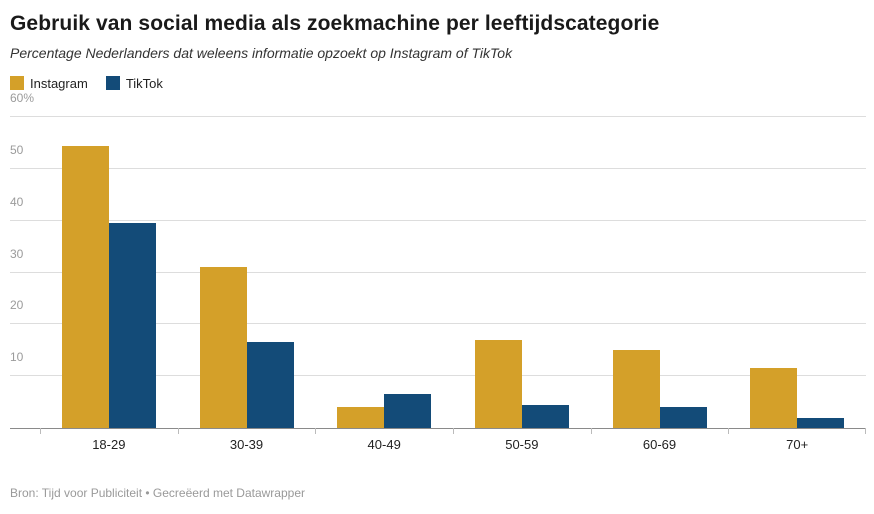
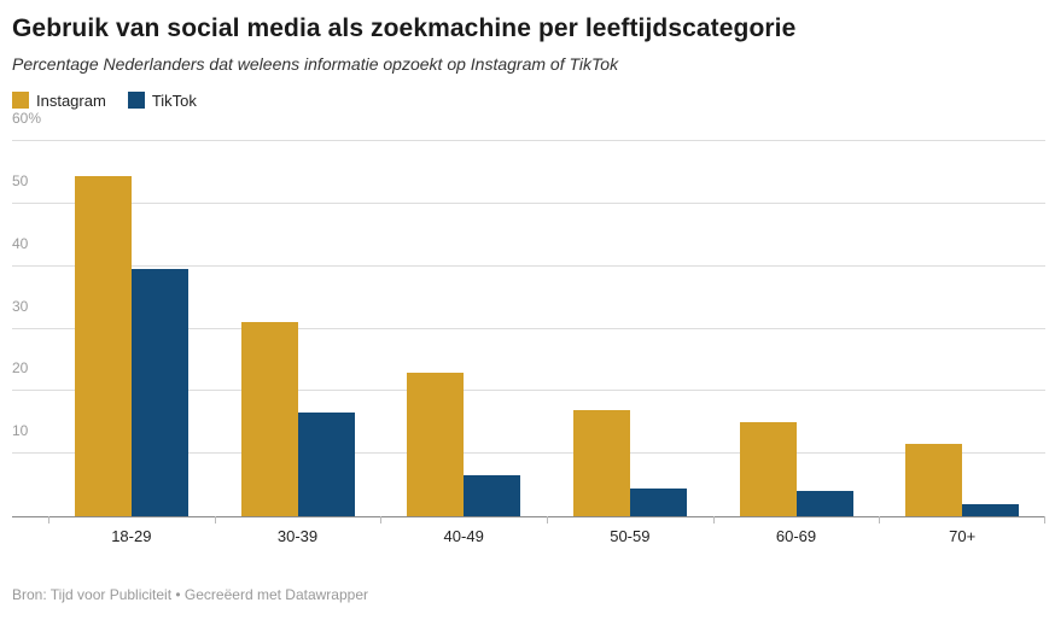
Instagram/40-49: 4% -> 23%
